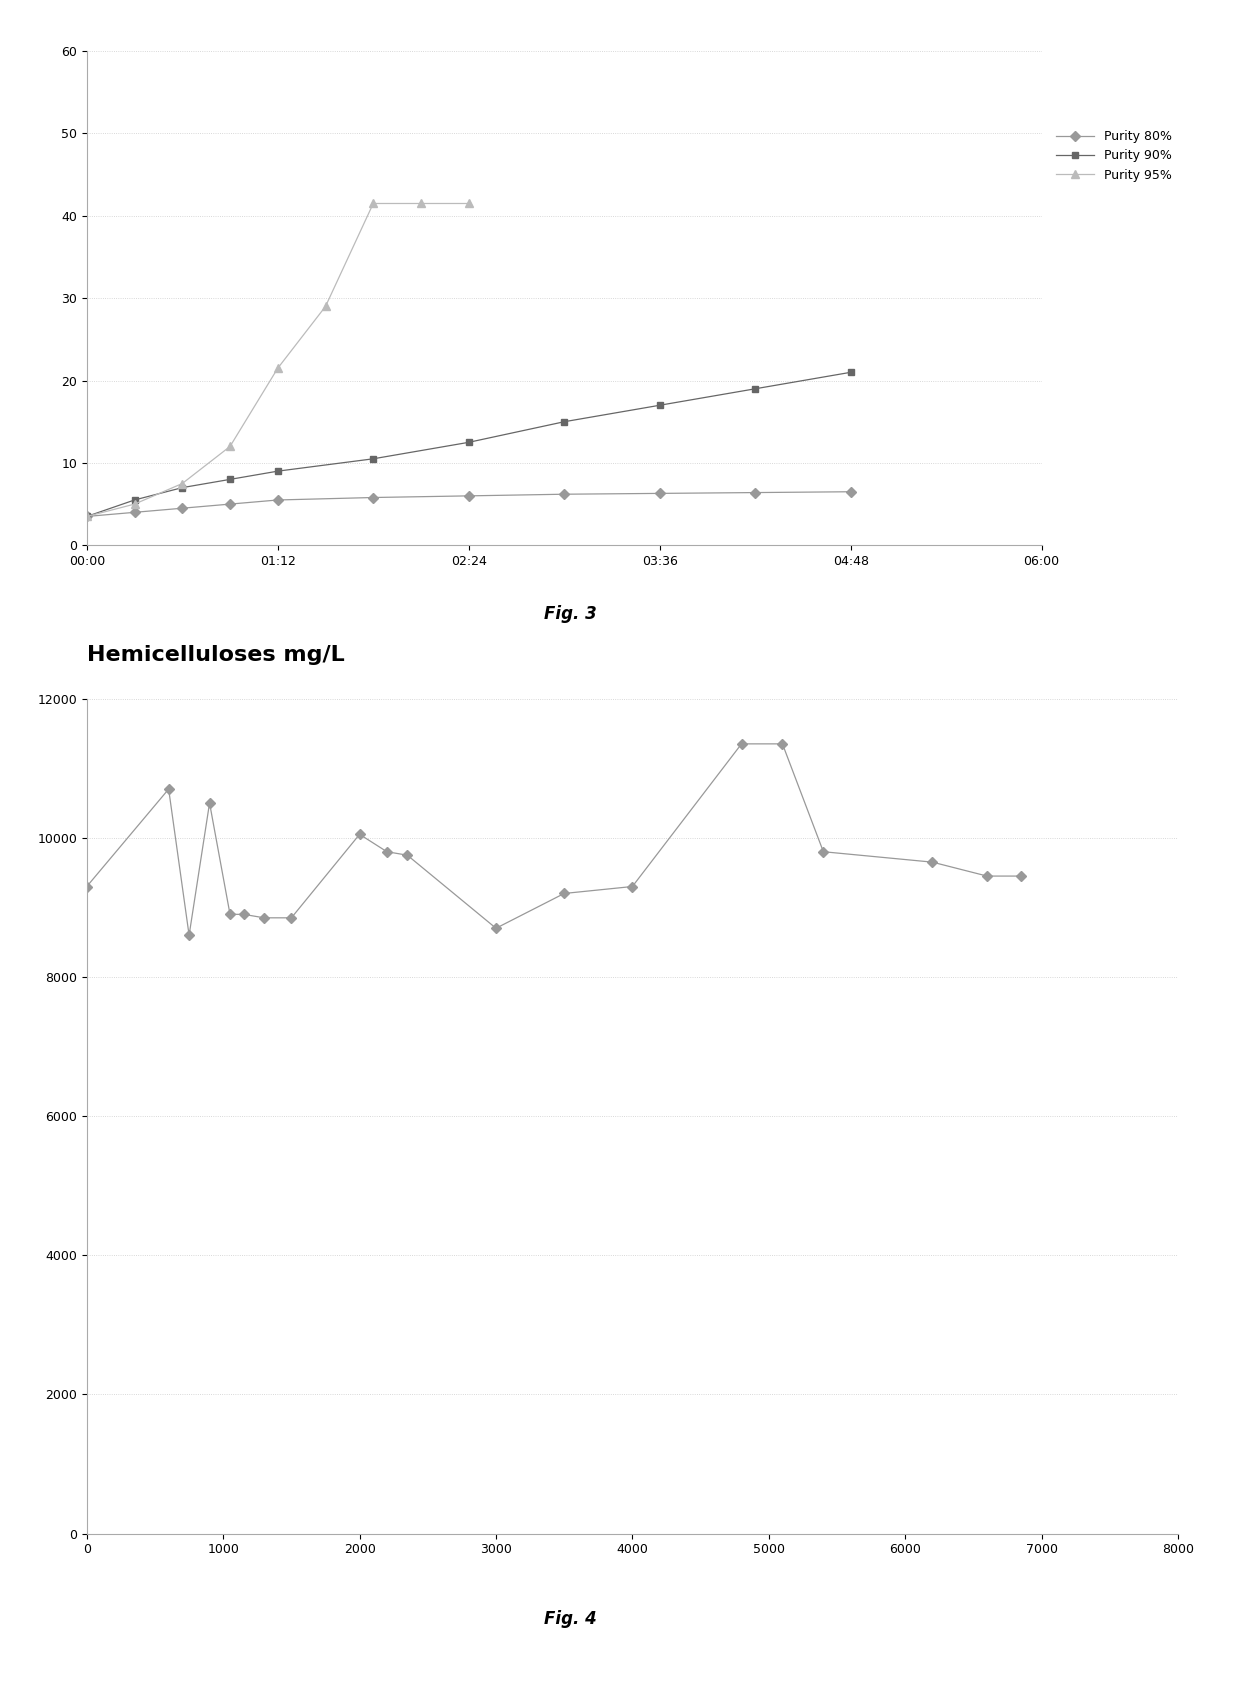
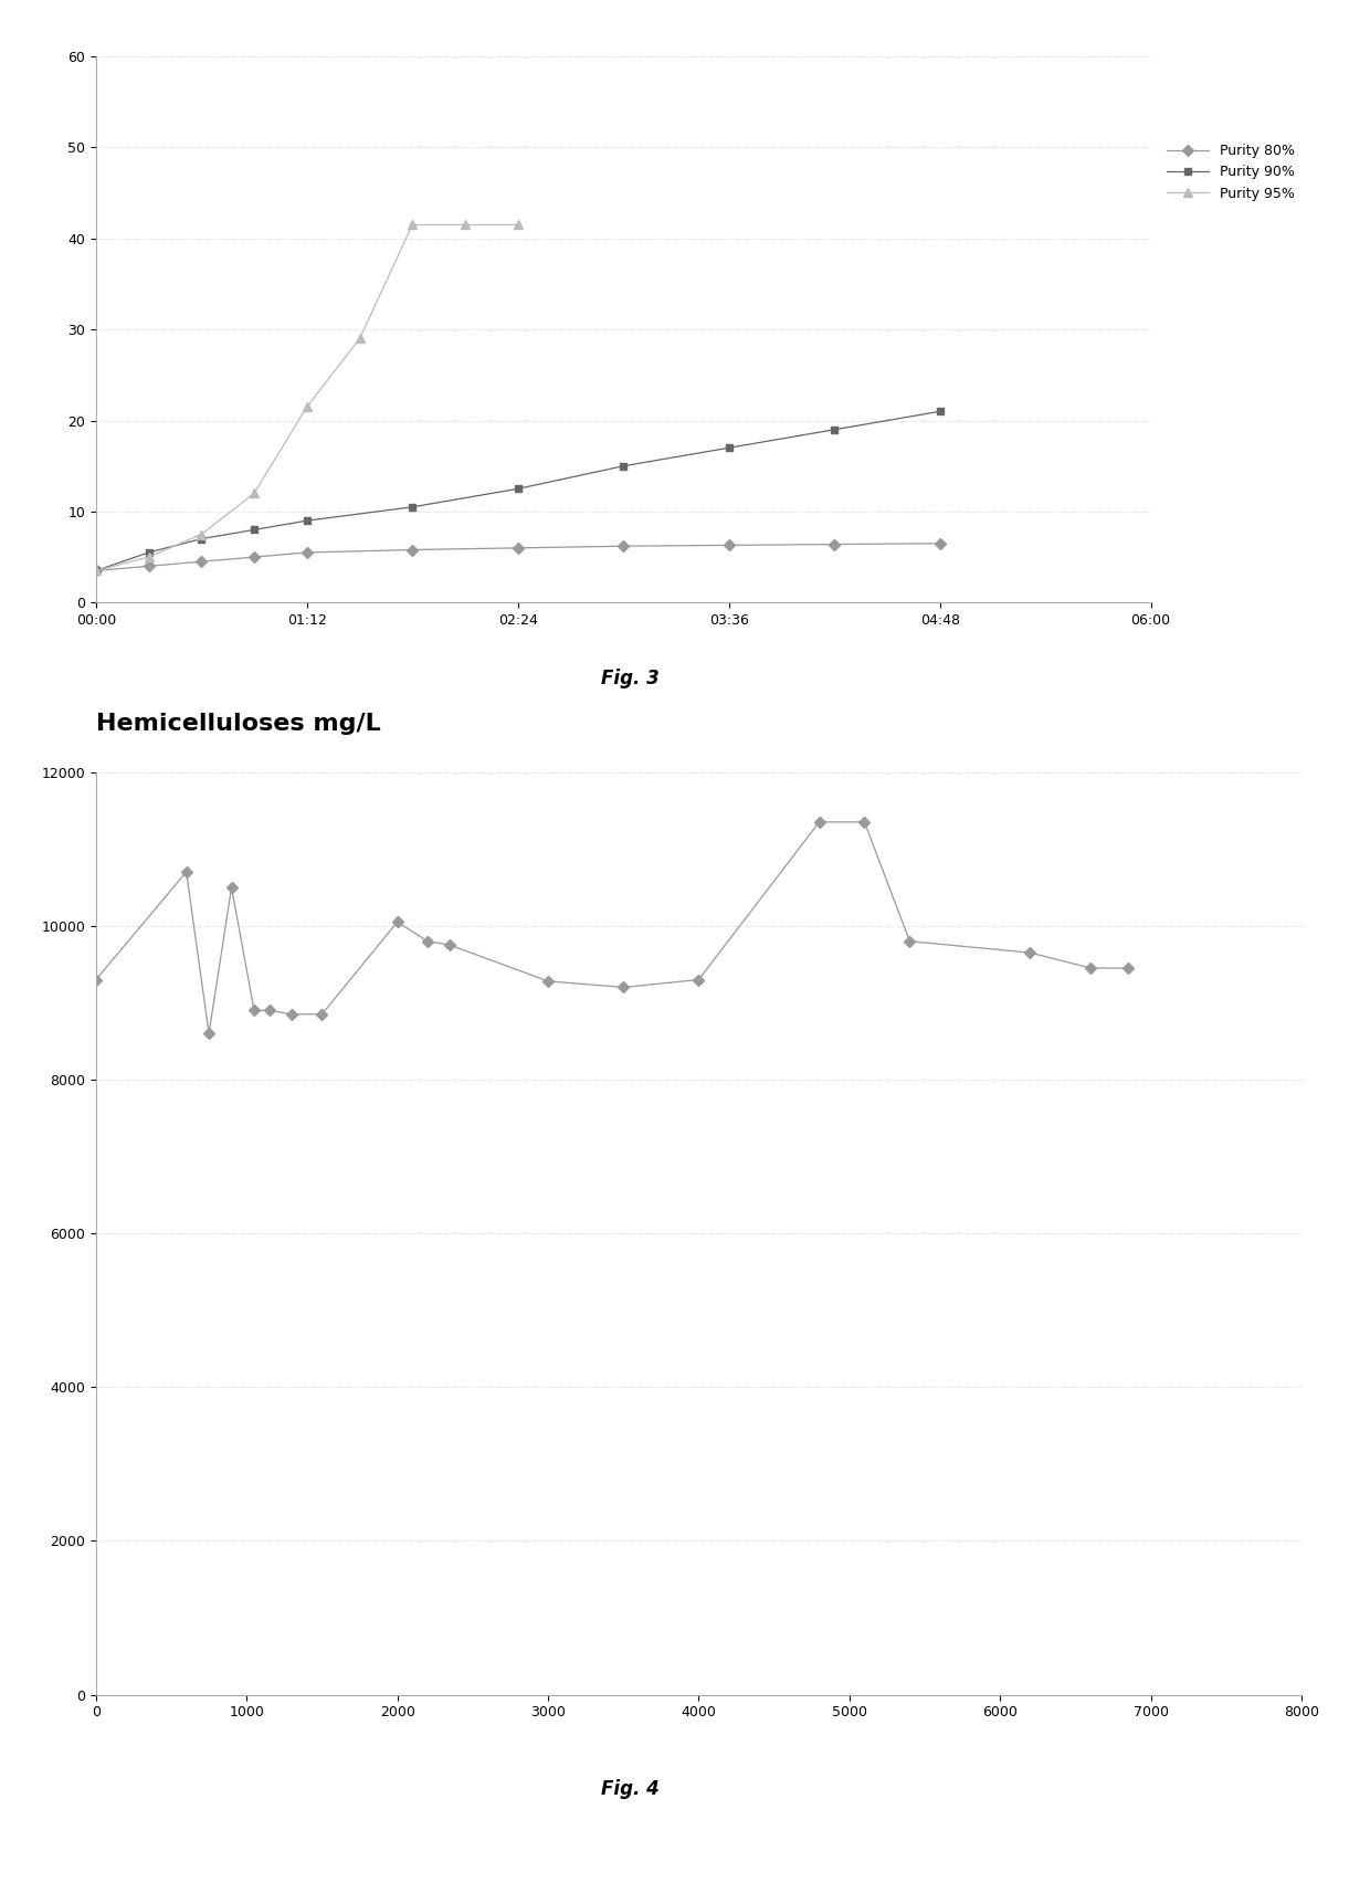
3000: 8700 -> 9280
